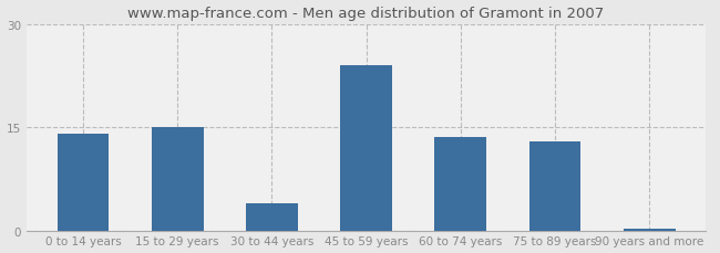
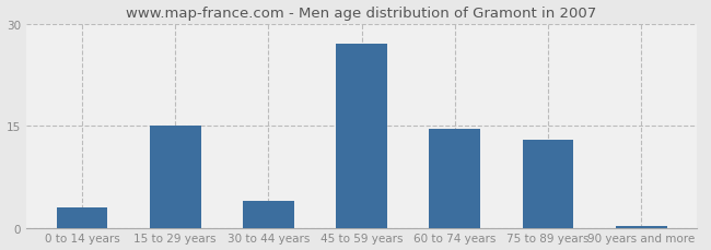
0 to 14 years: 14.0 -> 3.0
45 to 59 years: 24.0 -> 27.0
60 to 74 years: 13.6 -> 14.5
